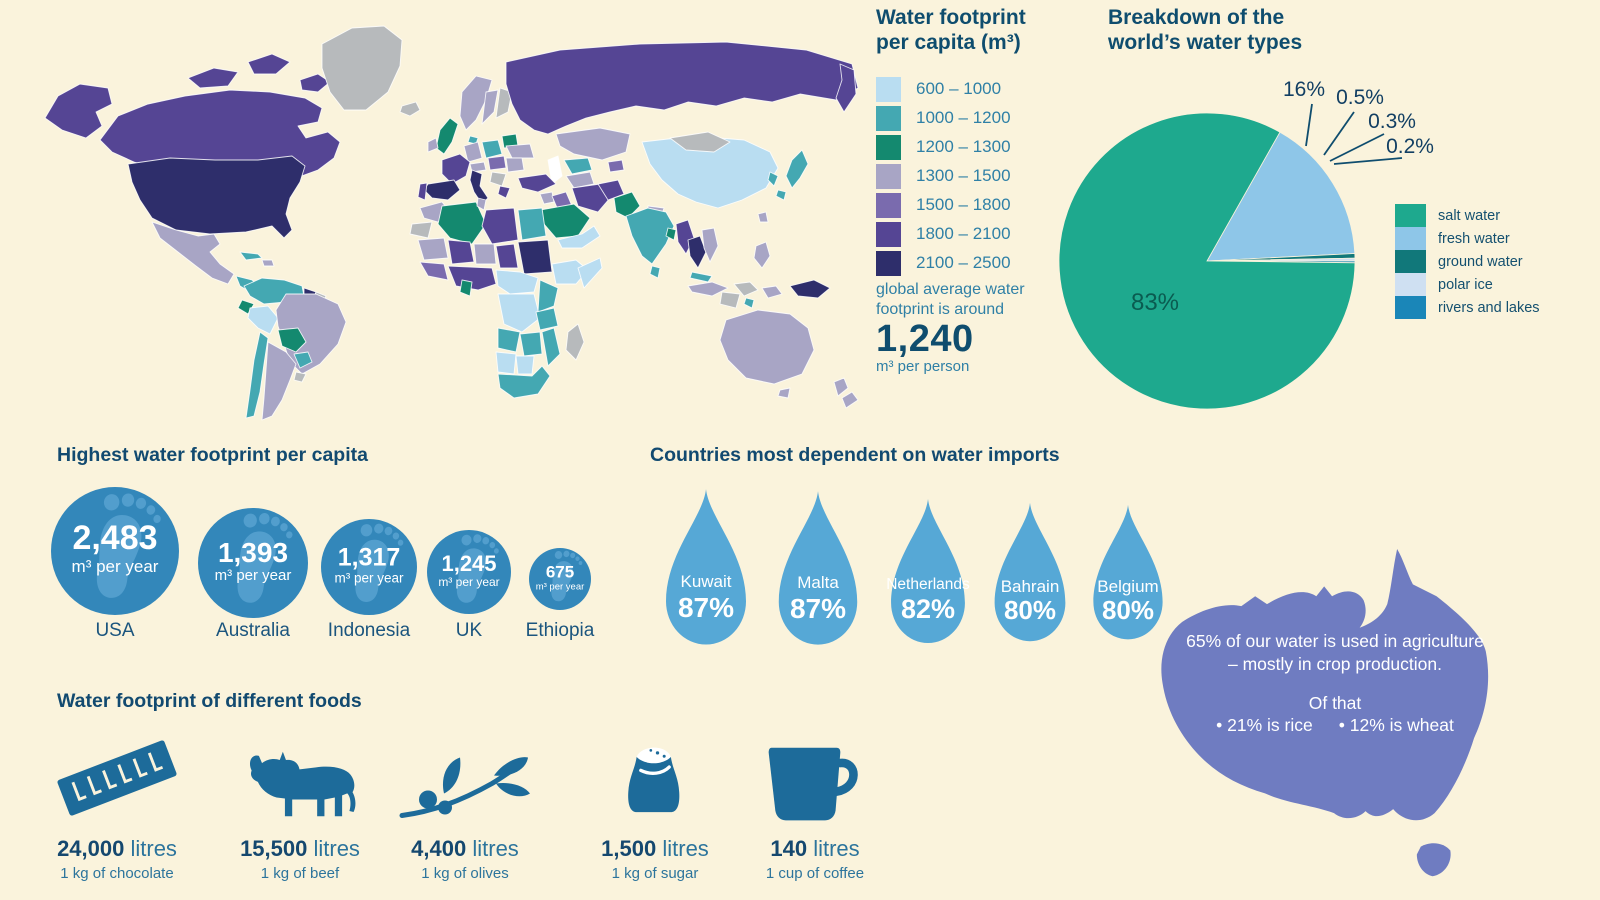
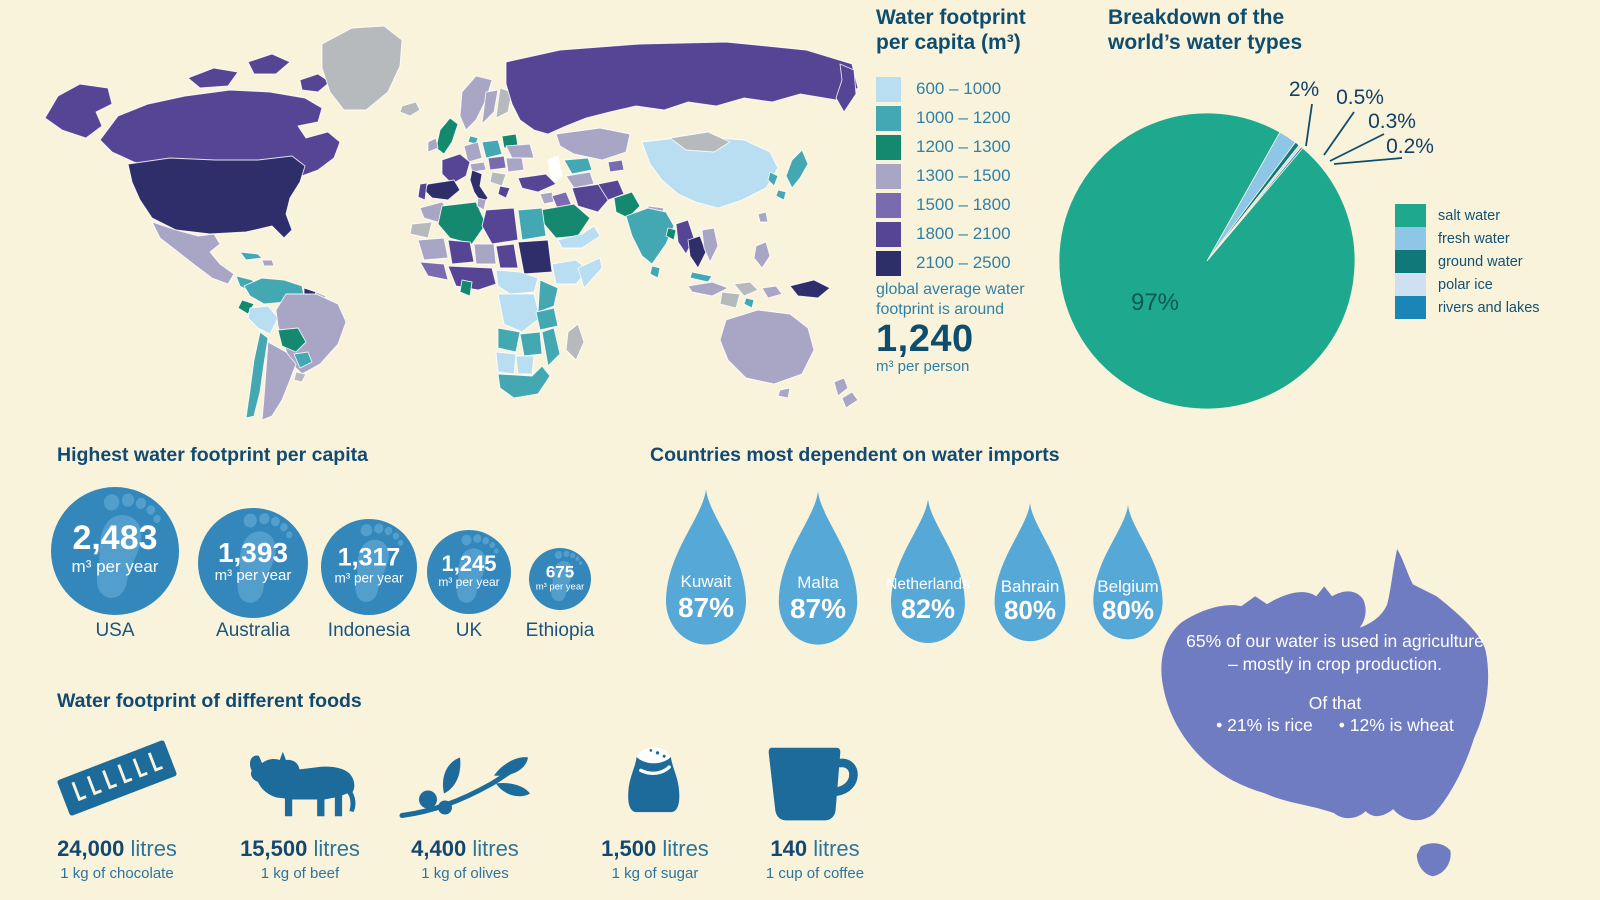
Breakdown of the world’s water types/salt water: 83% -> 97%
Breakdown of the world’s water types/fresh water: 16% -> 2%
